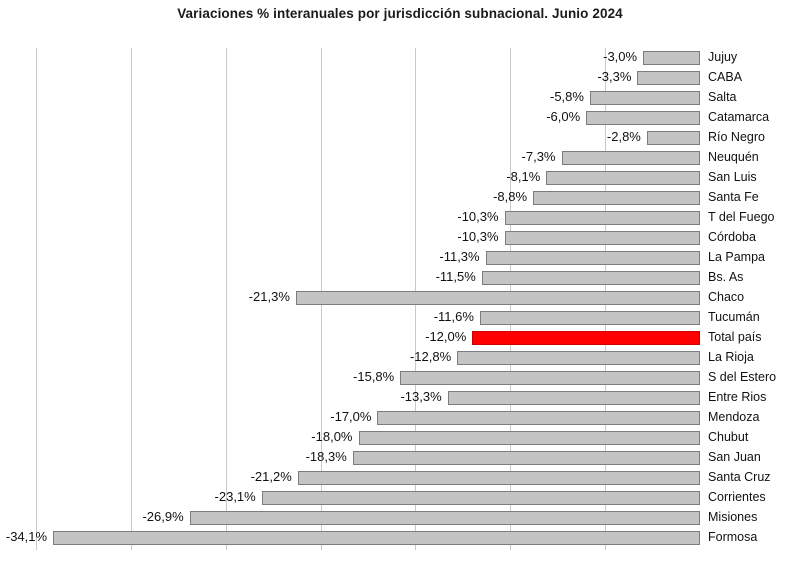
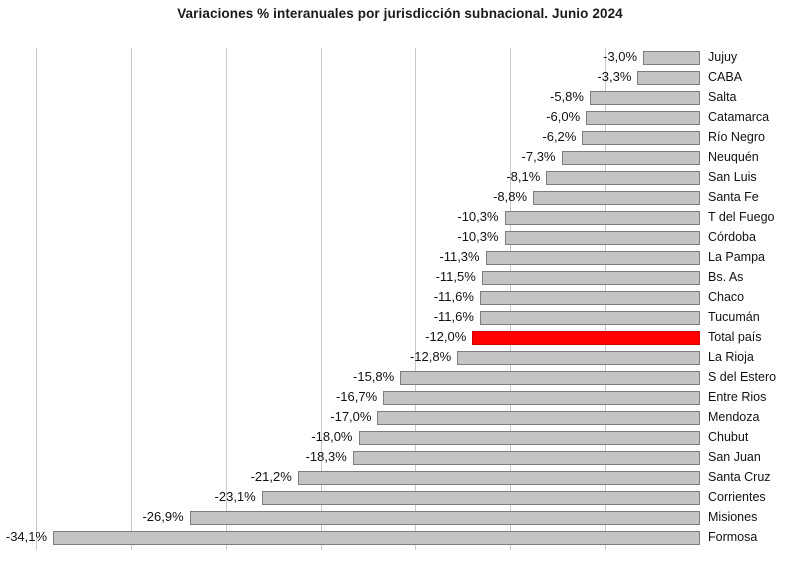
Río Negro: -2,8% -> -6,2%
Chaco: -21,3% -> -11,6%
Entre Rios: -13,3% -> -16,7%
